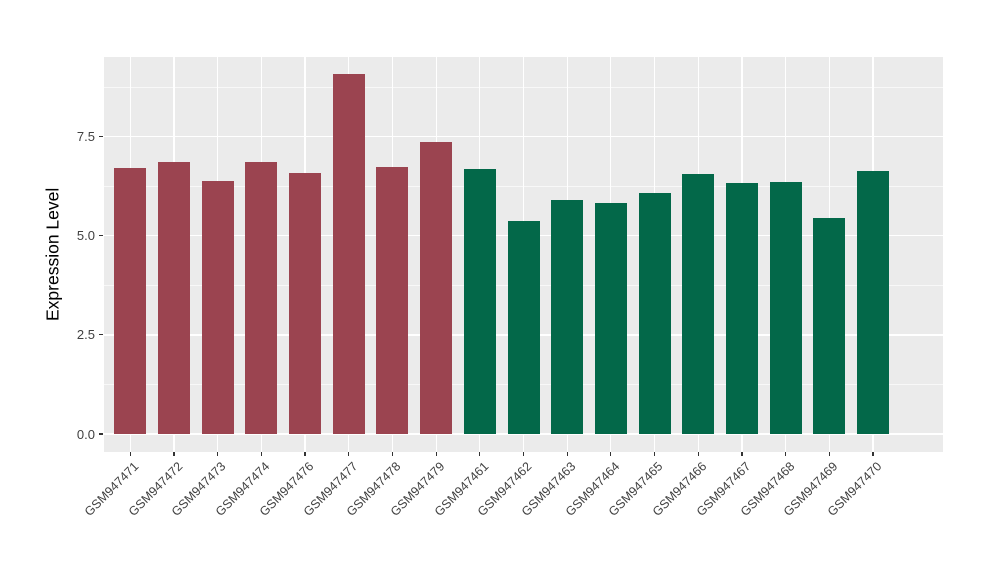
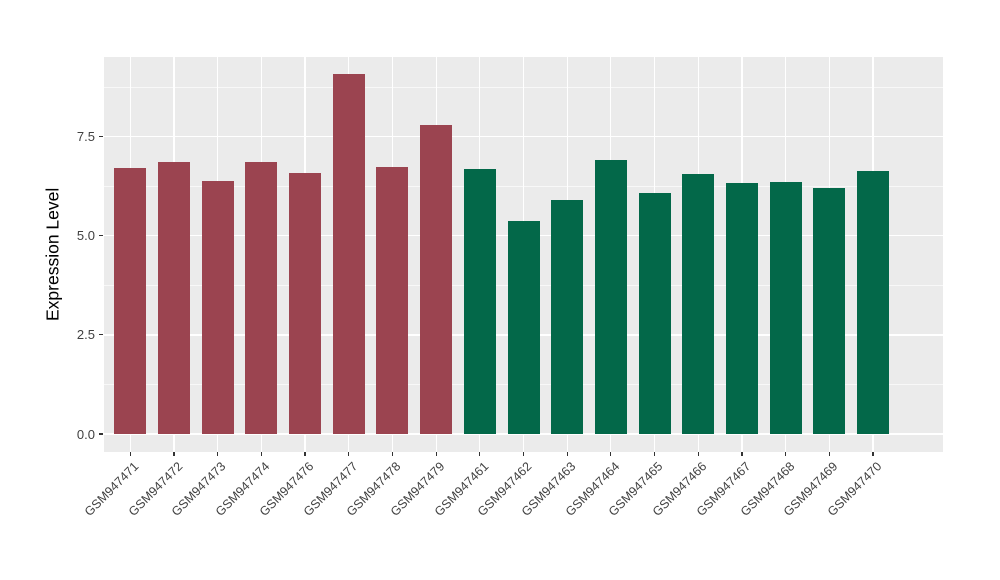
GSM947479: 7.3 -> 7.8
GSM947464: 5.8 -> 6.9
GSM947469: 5.5 -> 6.2
